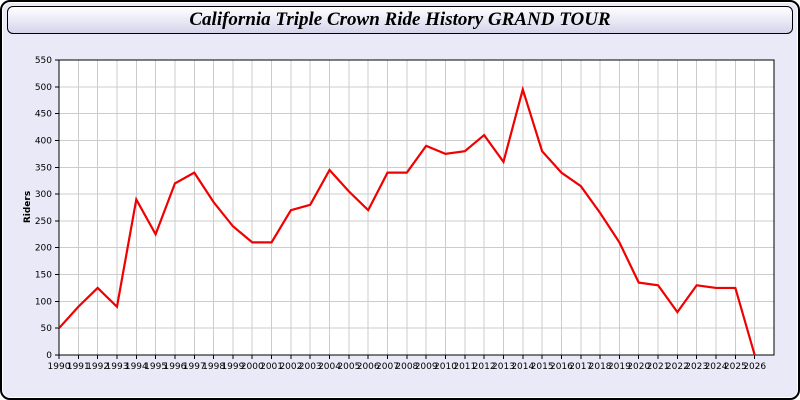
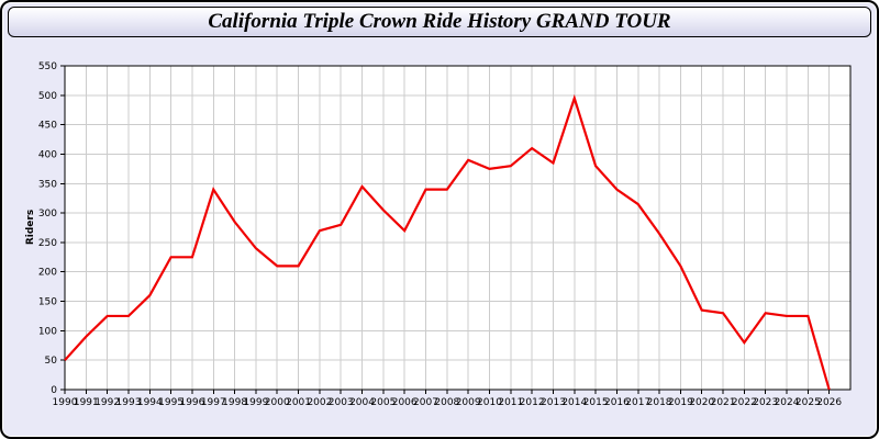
1993: 90 -> 120
1994: 290 -> 160
1996: 320 -> 220
2013: 360 -> 380
